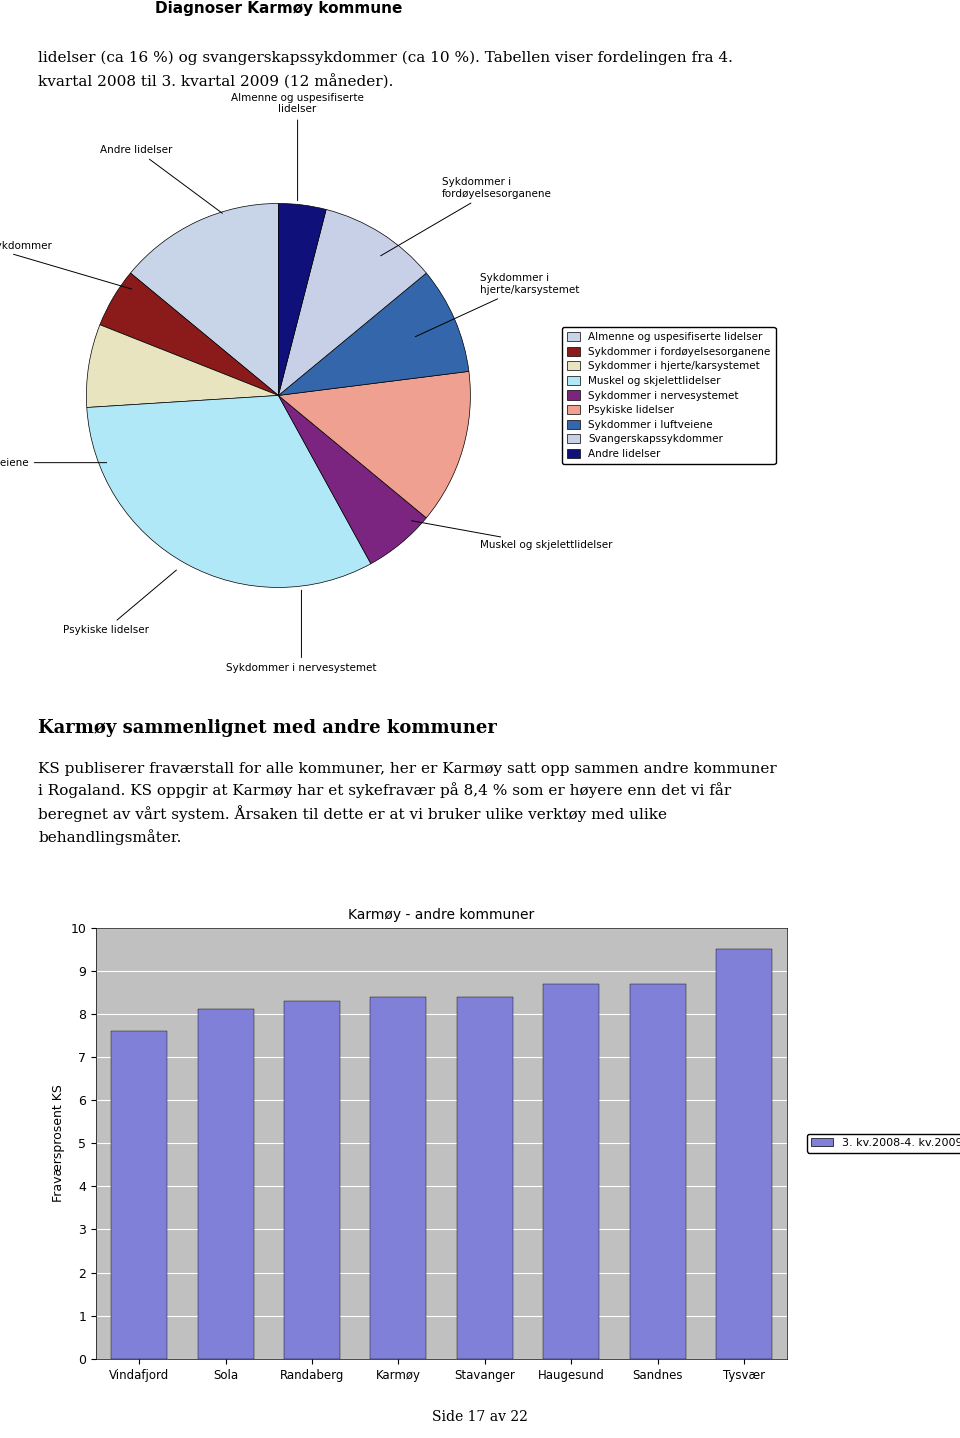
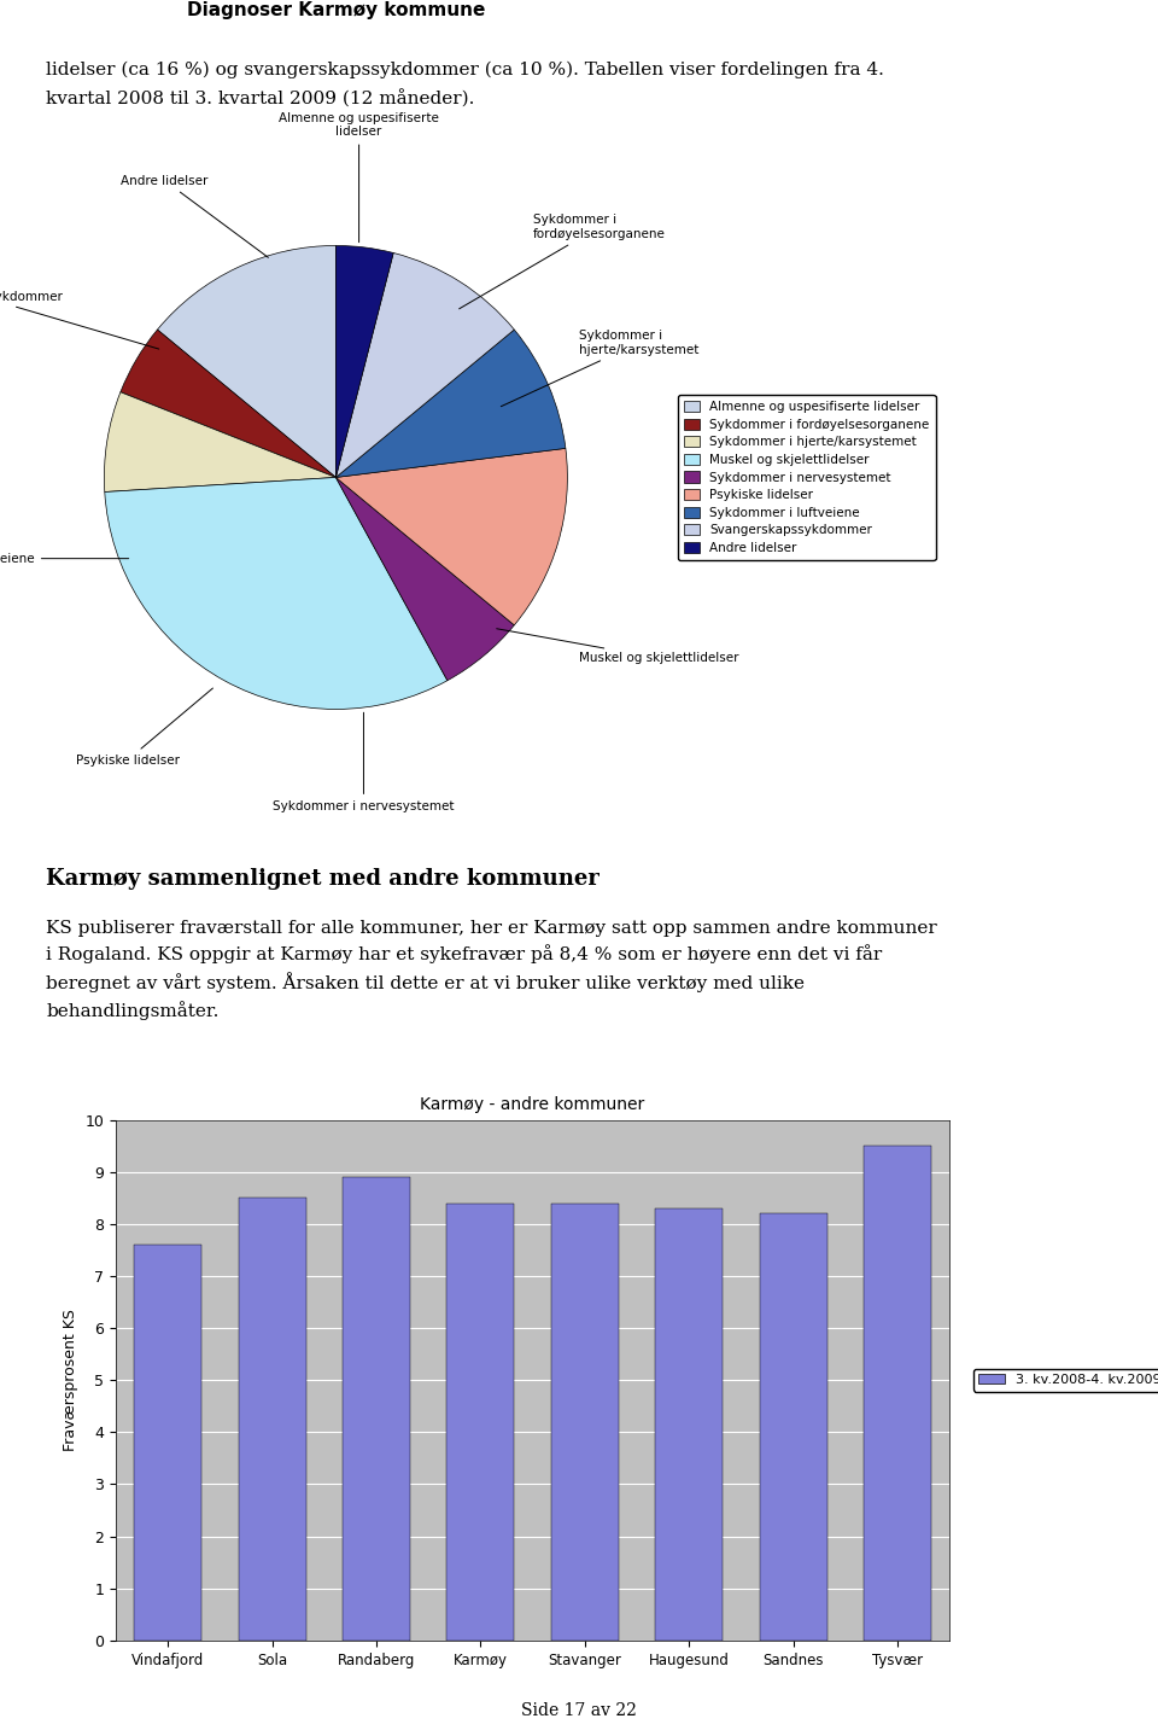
Sola: 8.1 -> 8.5
Randaberg: 8.3 -> 8.9
Haugesund: 8.7 -> 8.3
Sandnes: 8.7 -> 8.2
